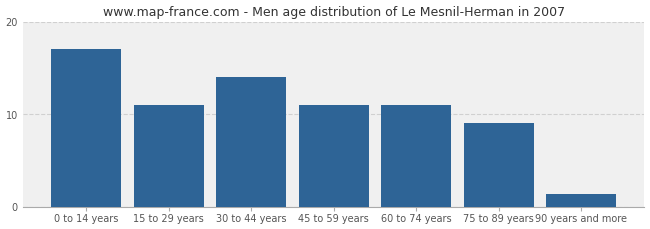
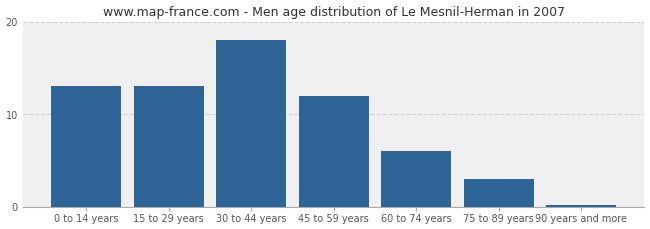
0 to 14 years: 17.0 -> 13.0
15 to 29 years: 11.0 -> 13.0
30 to 44 years: 14.0 -> 18.0
45 to 59 years: 11.0 -> 12.0
60 to 74 years: 11.0 -> 6.0
75 to 89 years: 9.0 -> 3.0
90 years and more: 1.4 -> 0.2
